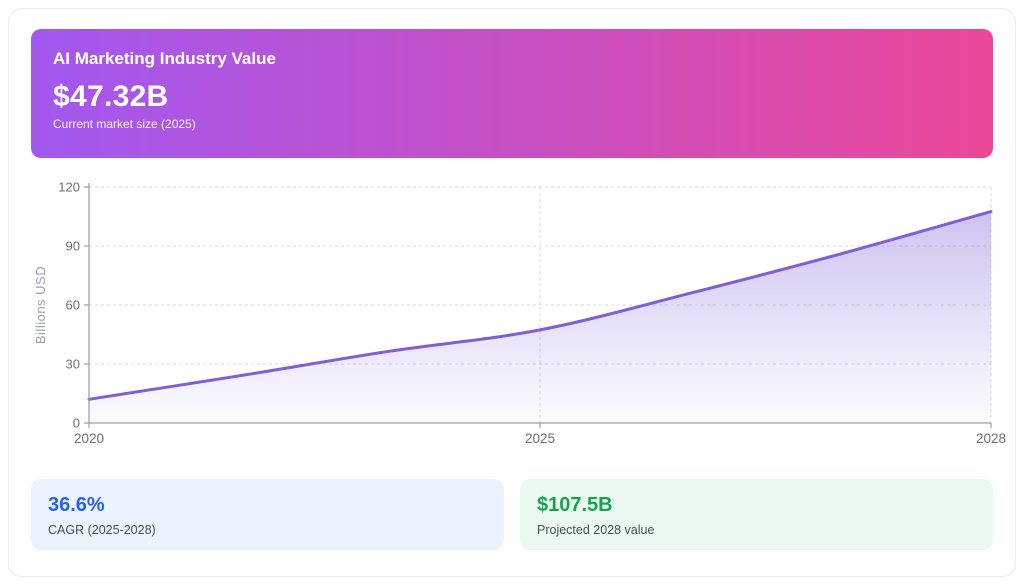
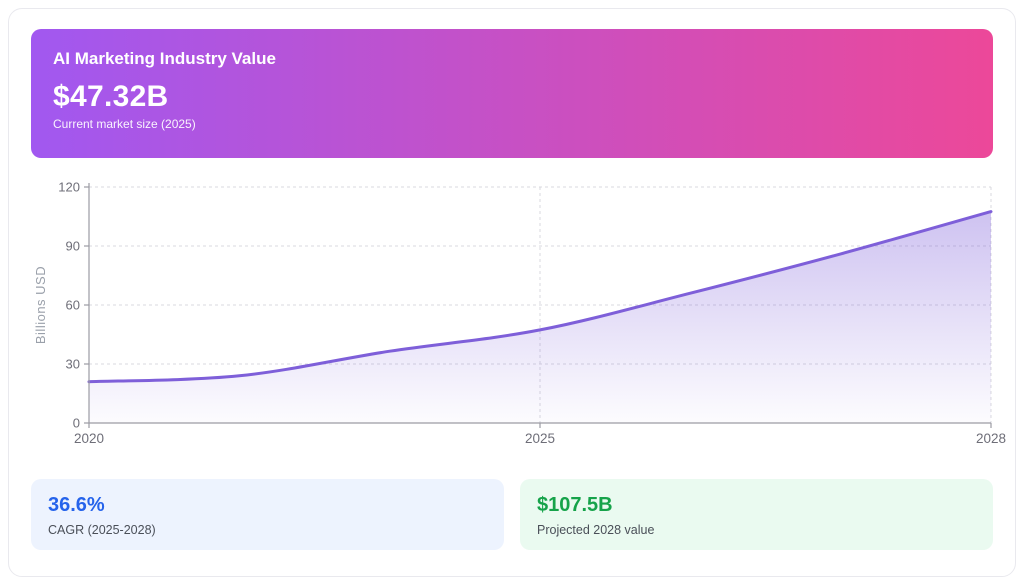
2020: 12 -> 21
